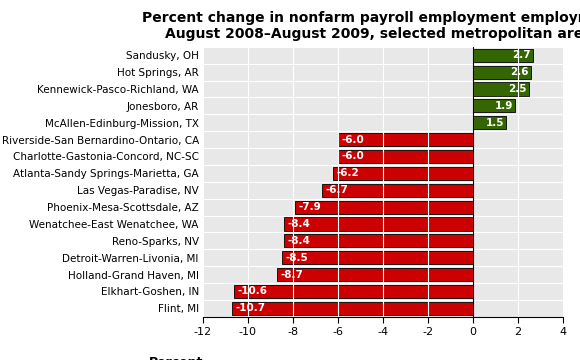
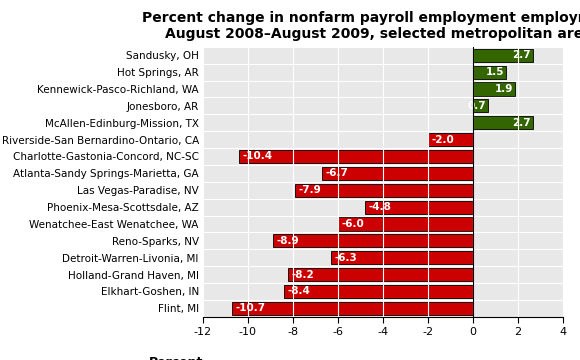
Hot Springs, AR: 2.6 -> 1.5
Kennewick-Pasco-Richland, WA: 2.5 -> 1.9
Jonesboro, AR: 1.9 -> 0.7
McAllen-Edinburg-Mission, TX: 1.5 -> 2.7
Riverside-San Bernardino-Ontario, CA: -6.0 -> -2.0
Charlotte-Gastonia-Concord, NC-SC: -6.0 -> -10.4
Atlanta-Sandy Springs-Marietta, GA: -6.2 -> -6.7
Las Vegas-Paradise, NV: -6.7 -> -7.9
Phoenix-Mesa-Scottsdale, AZ: -7.9 -> -4.8
Wenatchee-East Wenatchee, WA: -8.4 -> -6.0
Reno-Sparks, NV: -8.4 -> -8.9
Detroit-Warren-Livonia, MI: -8.5 -> -6.3
Holland-Grand Haven, MI: -8.7 -> -8.2
Elkhart-Goshen, IN: -10.6 -> -8.4
